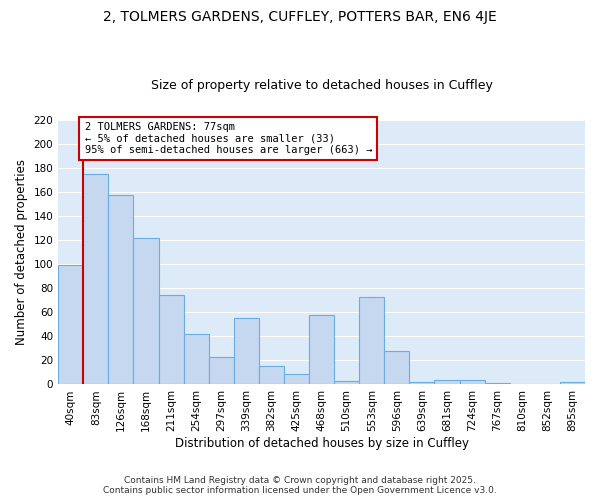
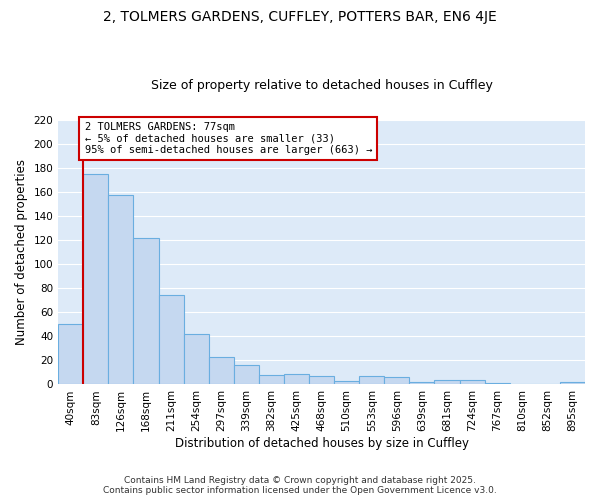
40sqm: 99 -> 50
339sqm: 55 -> 16
382sqm: 15 -> 8
468sqm: 58 -> 7
553sqm: 73 -> 7
596sqm: 28 -> 6
